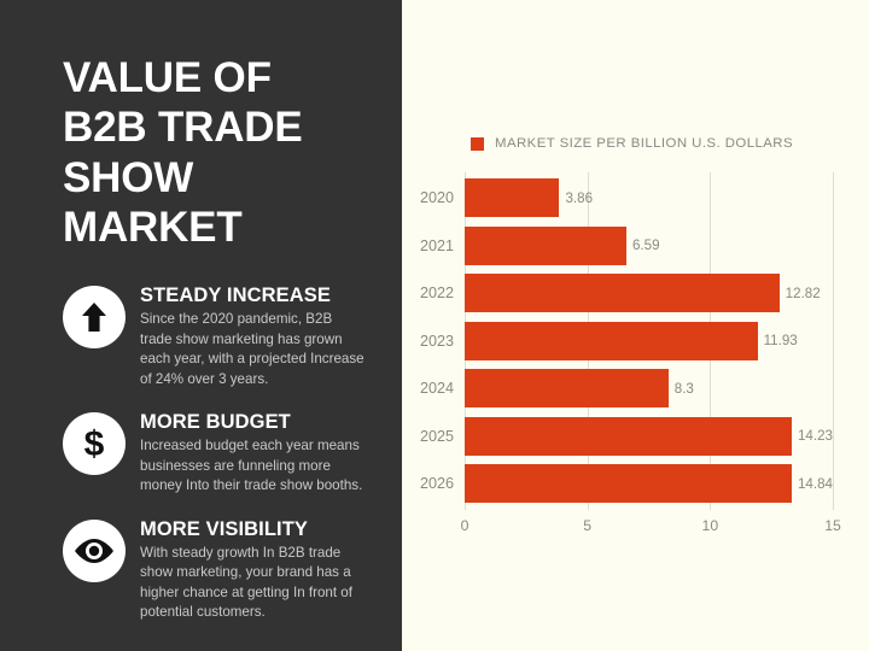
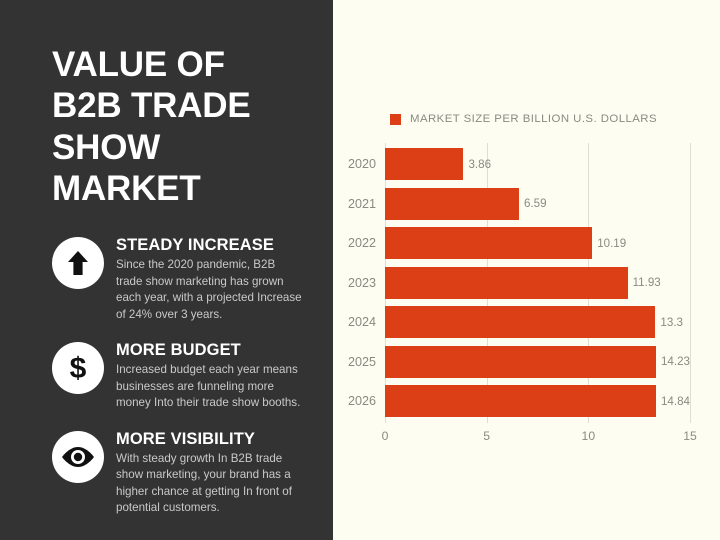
2022: 12.82 -> 10.19
2024: 8.3 -> 13.3
